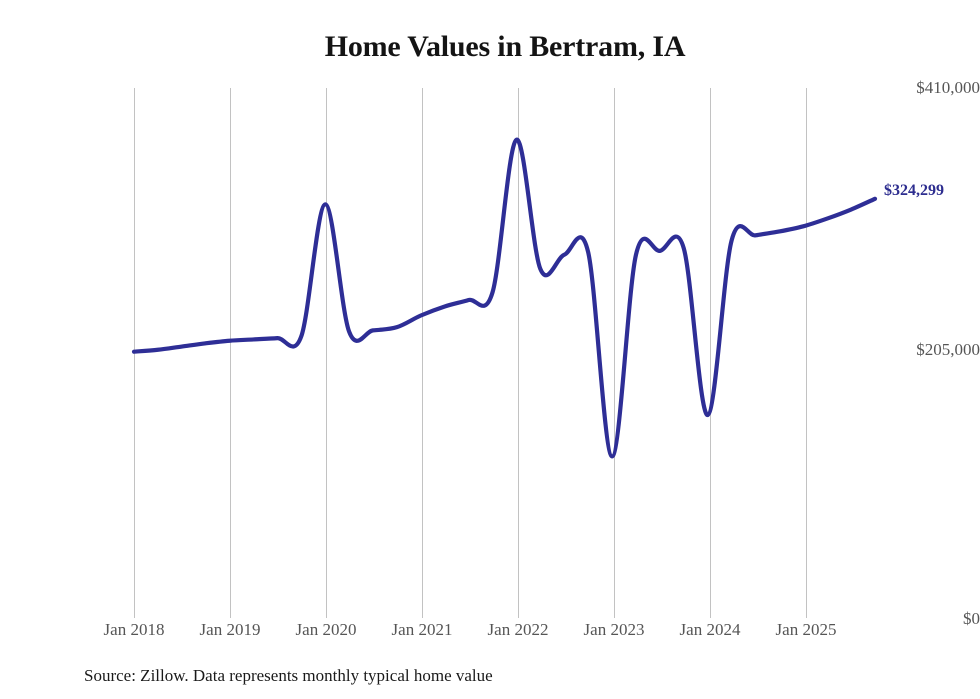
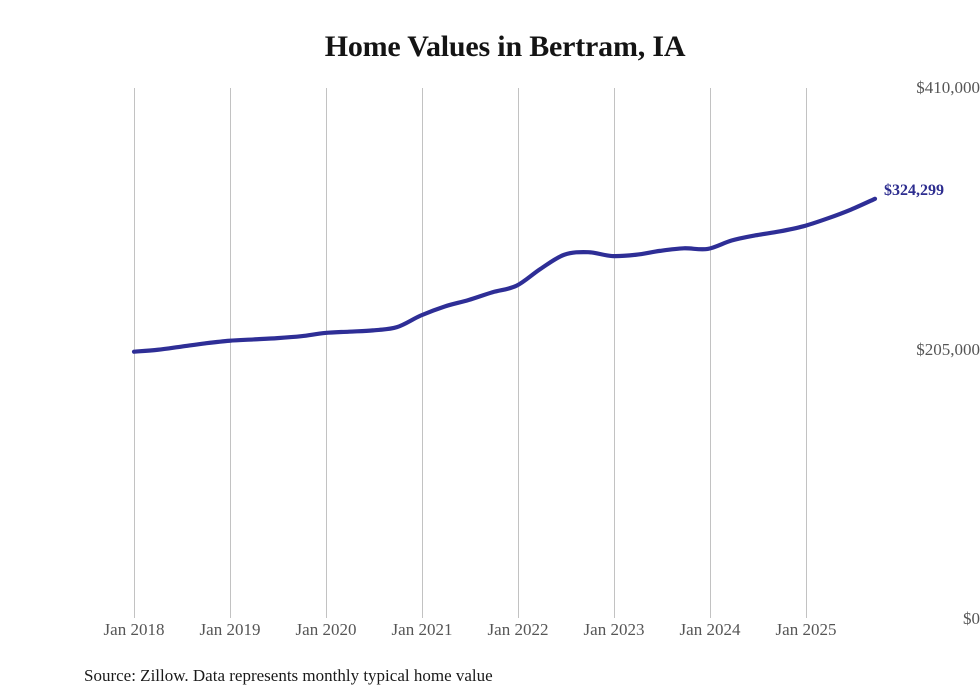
Jan 2020: $320000 -> $220000
Jan 2022: $370000 -> $257000
Jan 2023: $125000 -> $280000
Jan 2024: $157000 -> $286000
